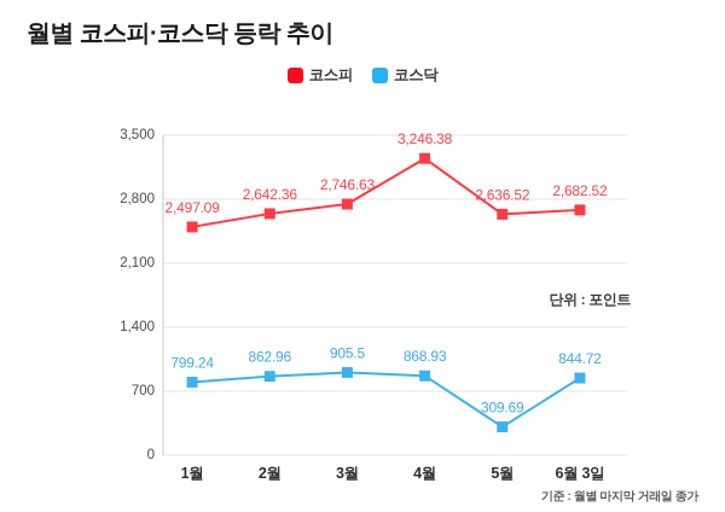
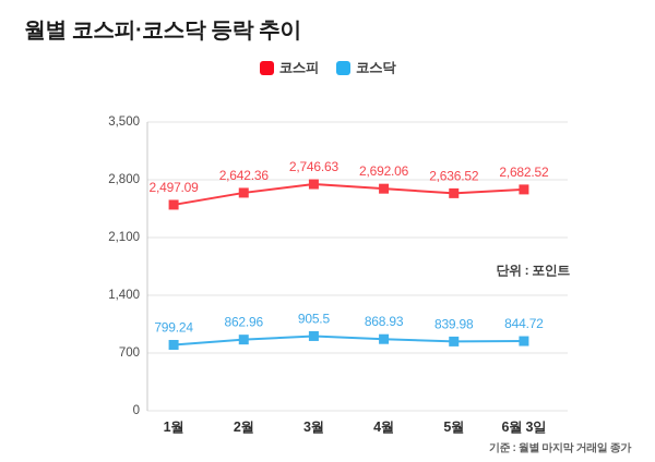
코스피/4월: 3,246.38 -> 2,692.06
코스닥/5월: 309.69 -> 839.98
